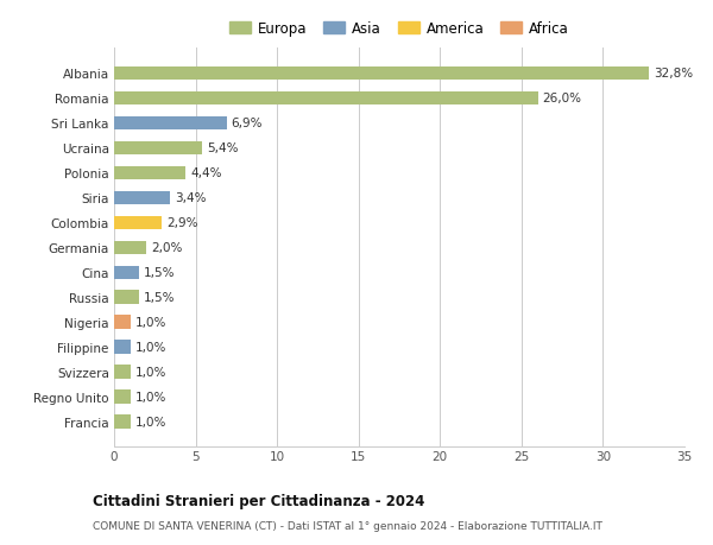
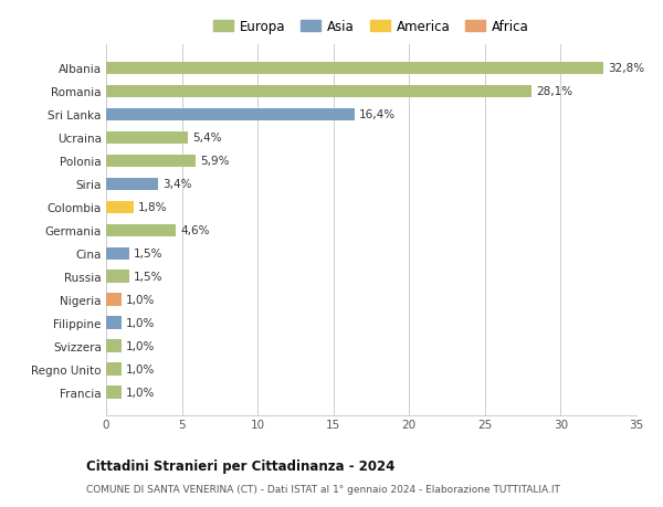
Romania: 26,0% -> 28,1%
Sri Lanka: 6,9% -> 16,4%
Polonia: 4,4% -> 5,9%
Colombia: 2,9% -> 1,8%
Germania: 2,0% -> 4,6%
